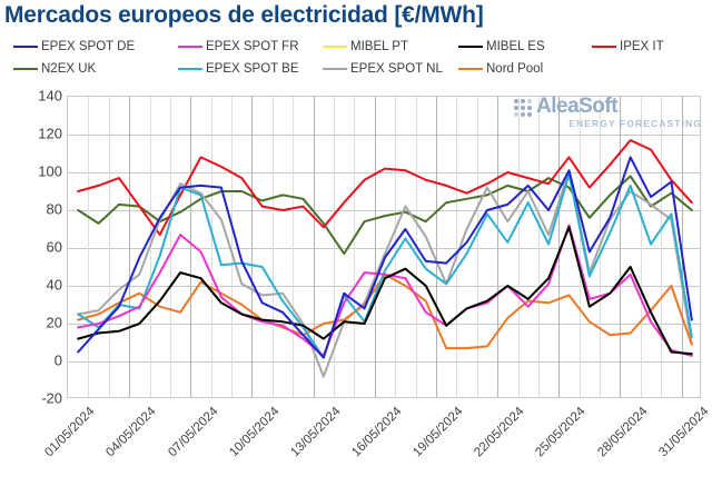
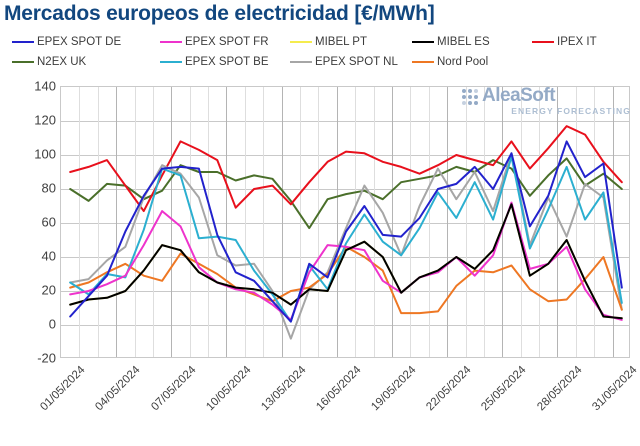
N2EX UK/07/05/2024: 86 -> 94
IPEX IT/10/05/2024: 82 -> 69
EPEX SPOT NL/28/05/2024: 90 -> 52
